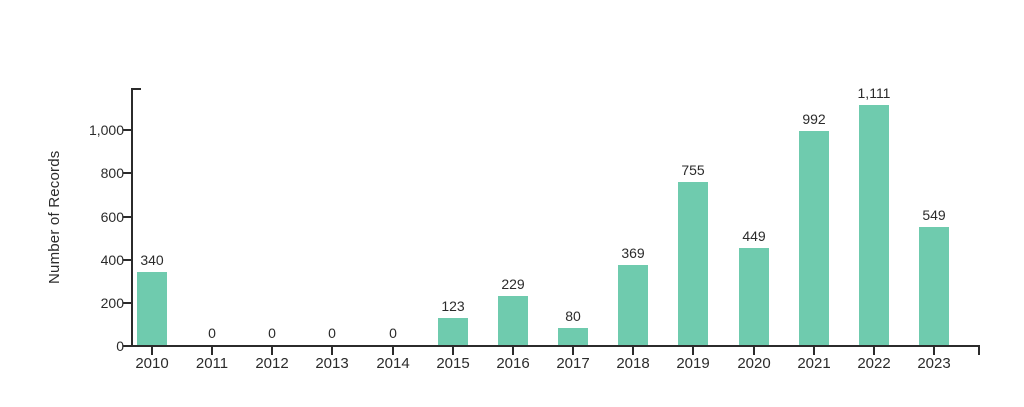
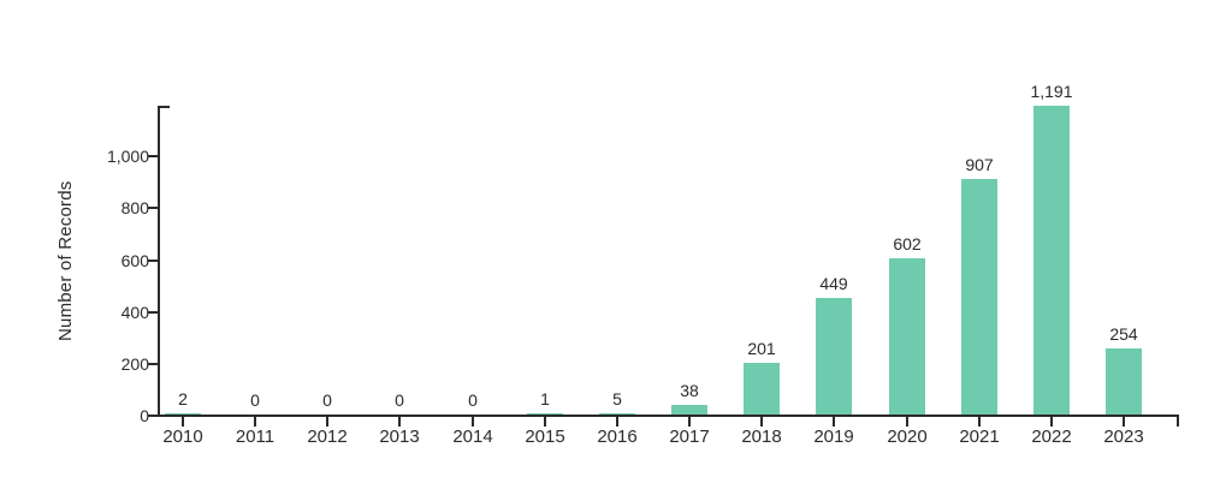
2010: 340 -> 2
2015: 123 -> 1
2016: 229 -> 5
2017: 80 -> 38
2018: 369 -> 201
2019: 755 -> 449
2020: 449 -> 602
2021: 992 -> 907
2022: 1,111 -> 1,191
2023: 549 -> 254
